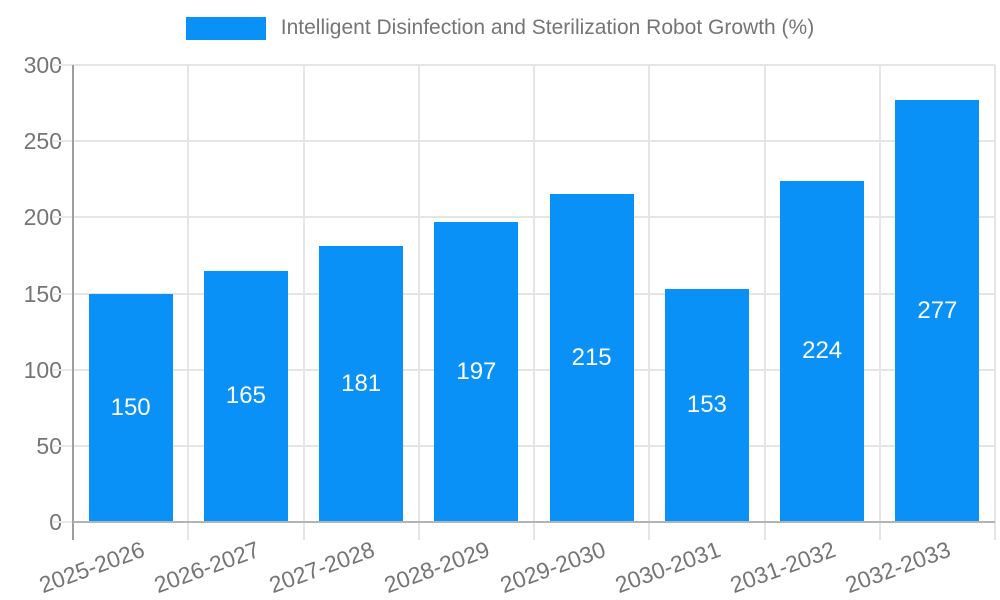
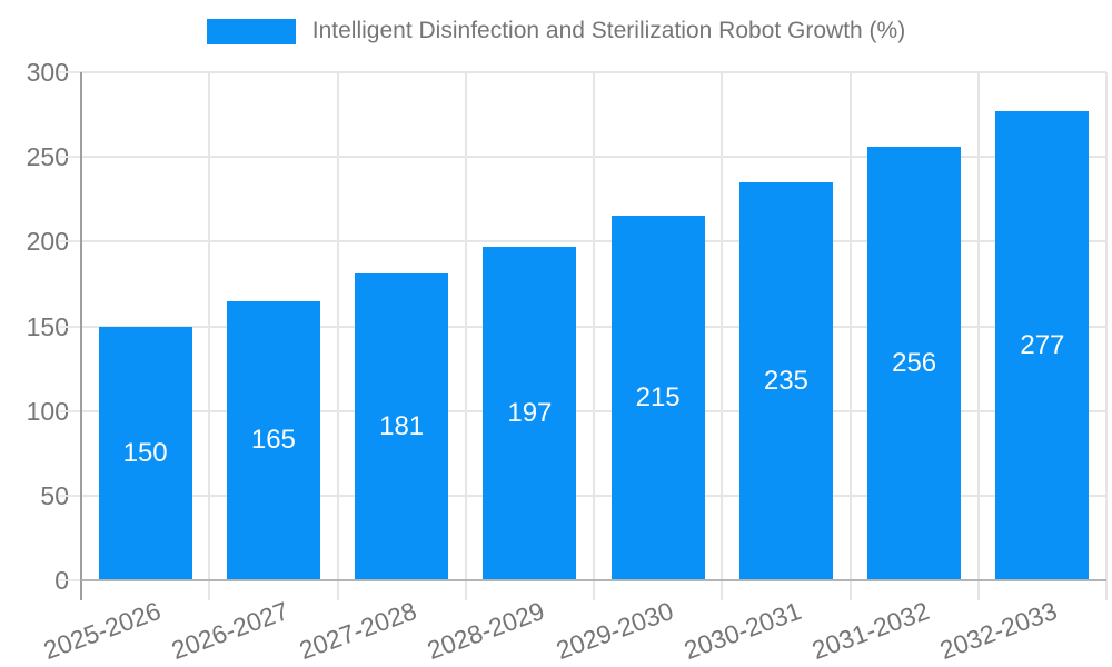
2030-2031: 153 -> 235
2031-2032: 224 -> 256
